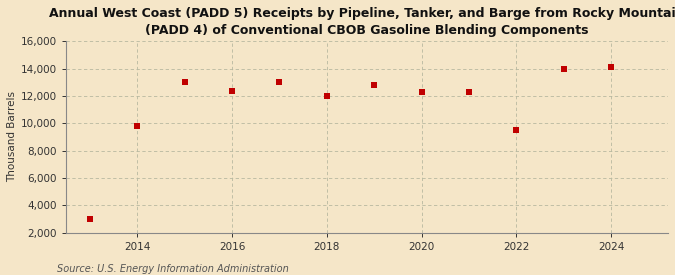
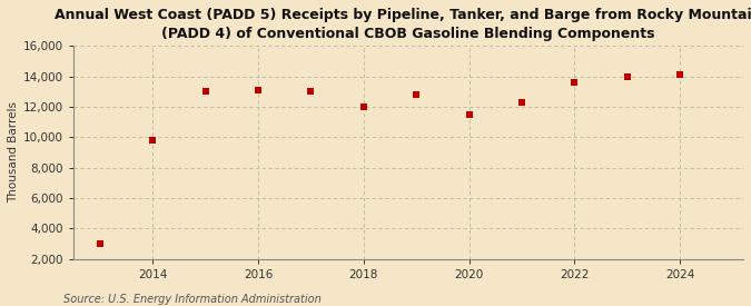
2016: 12,400 -> 13,100
2020: 12,300 -> 11,500
2022: 9,500 -> 13,600
